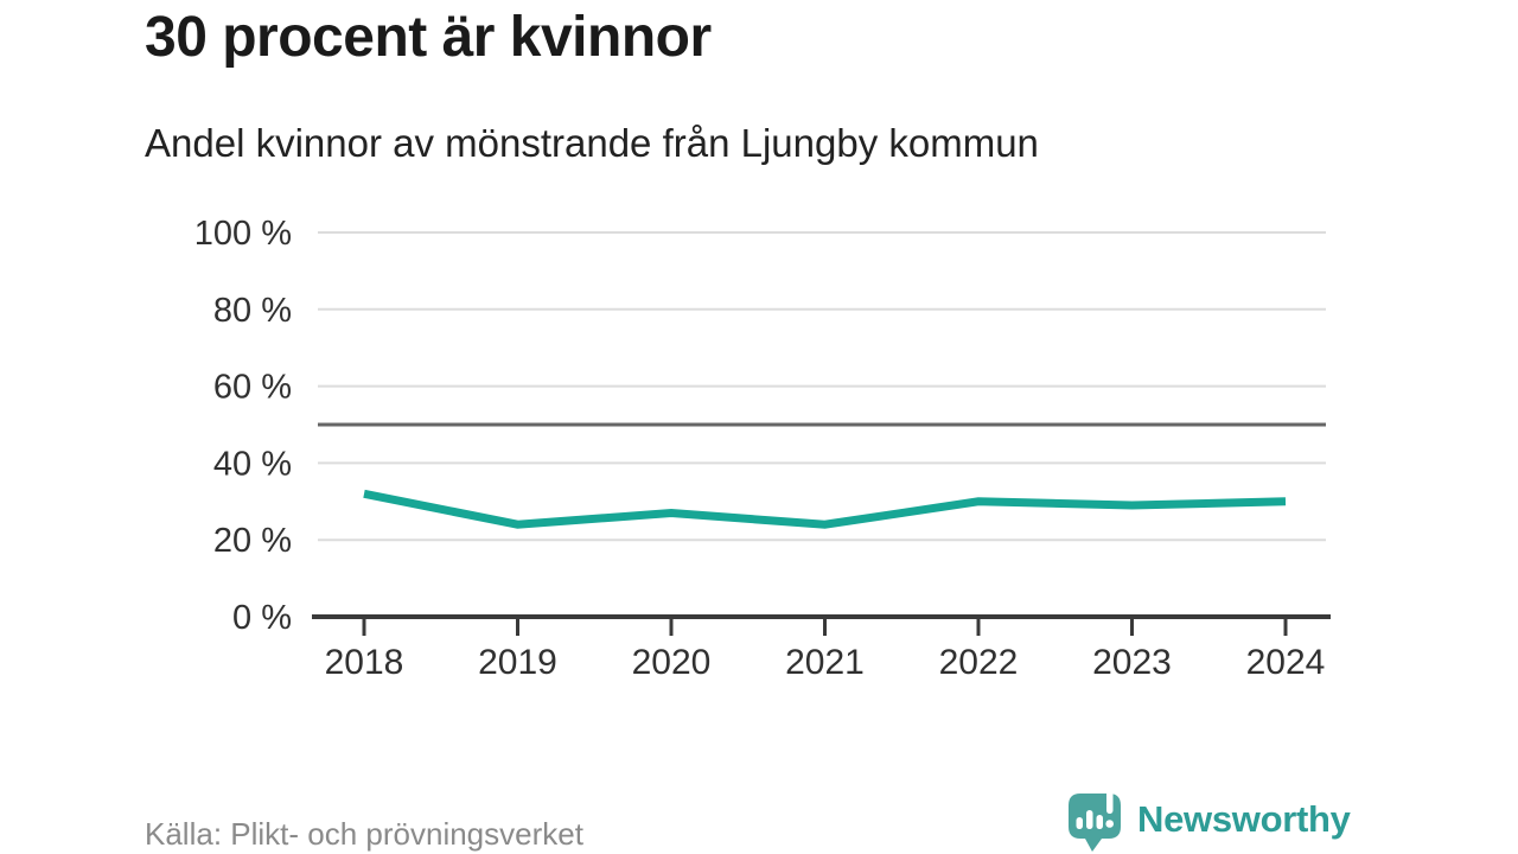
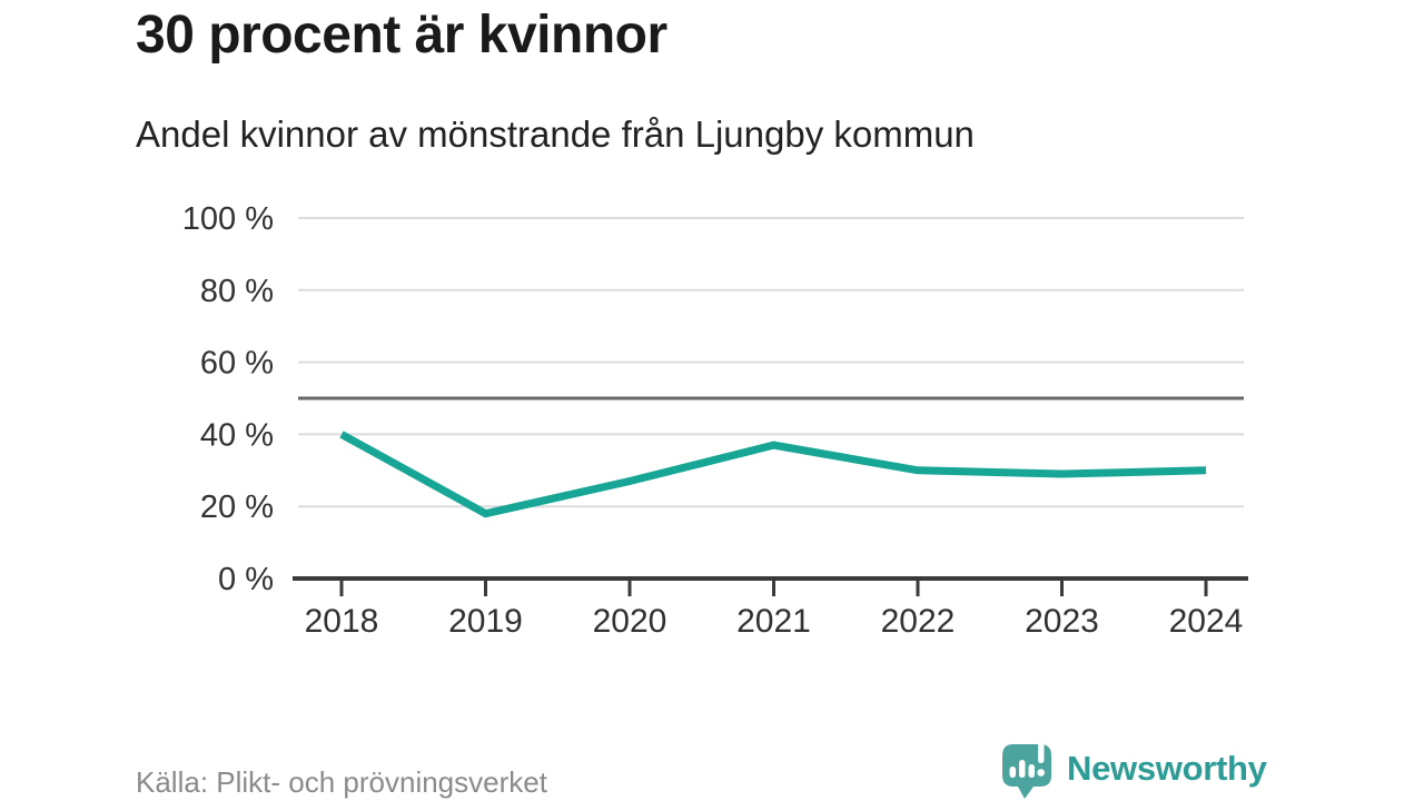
2018: 32% -> 40%
2019: 24% -> 18%
2021: 24% -> 37%
